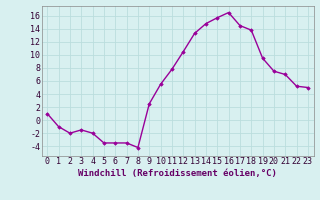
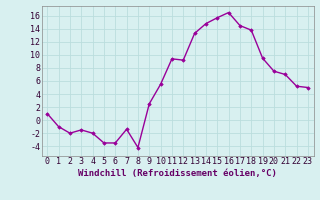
7: -3.5 -> -1.4
11: 7.8 -> 9.4
12: 10.5 -> 9.2
